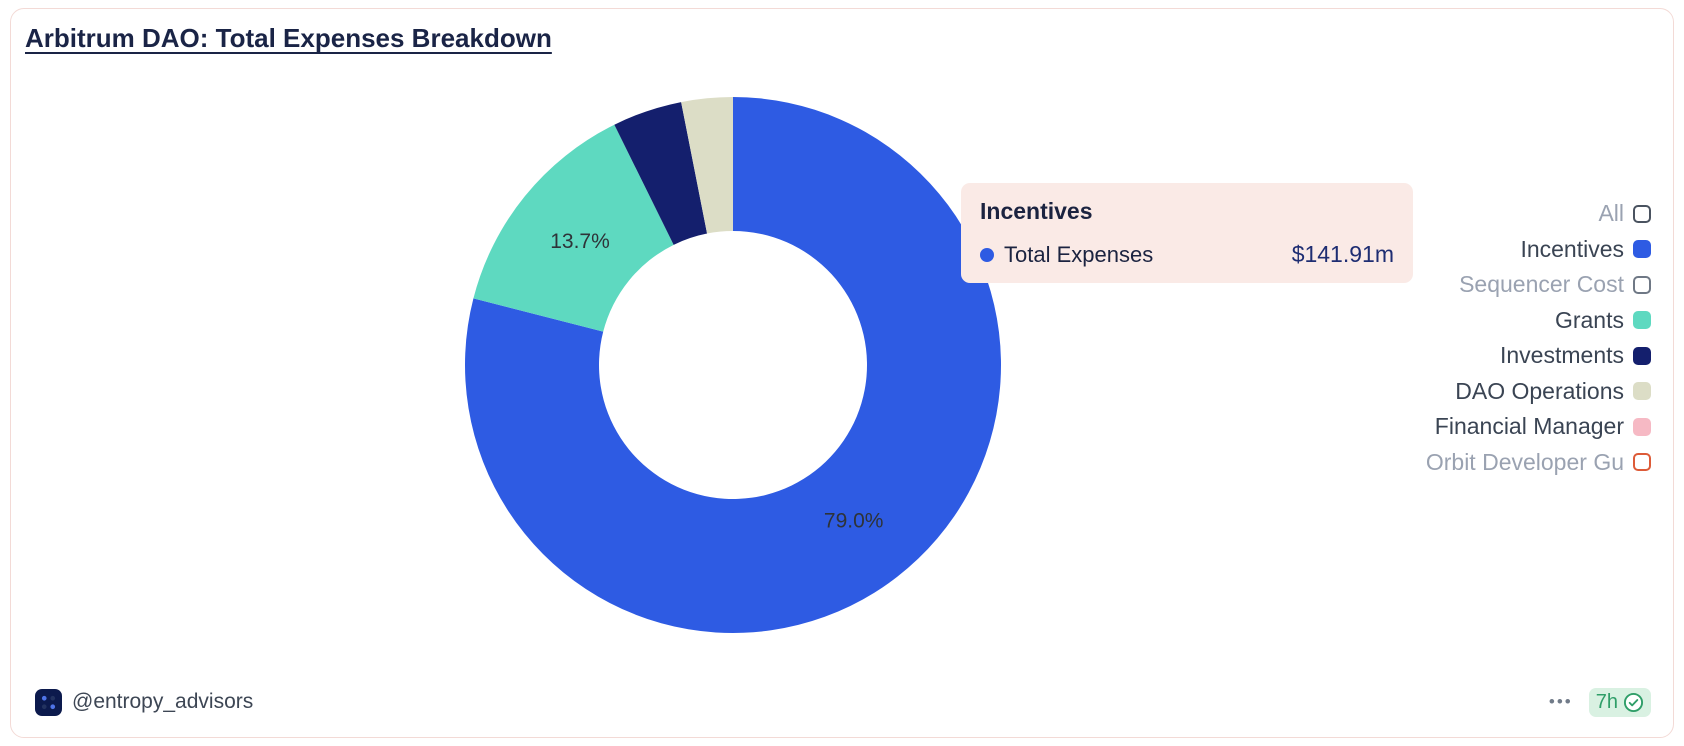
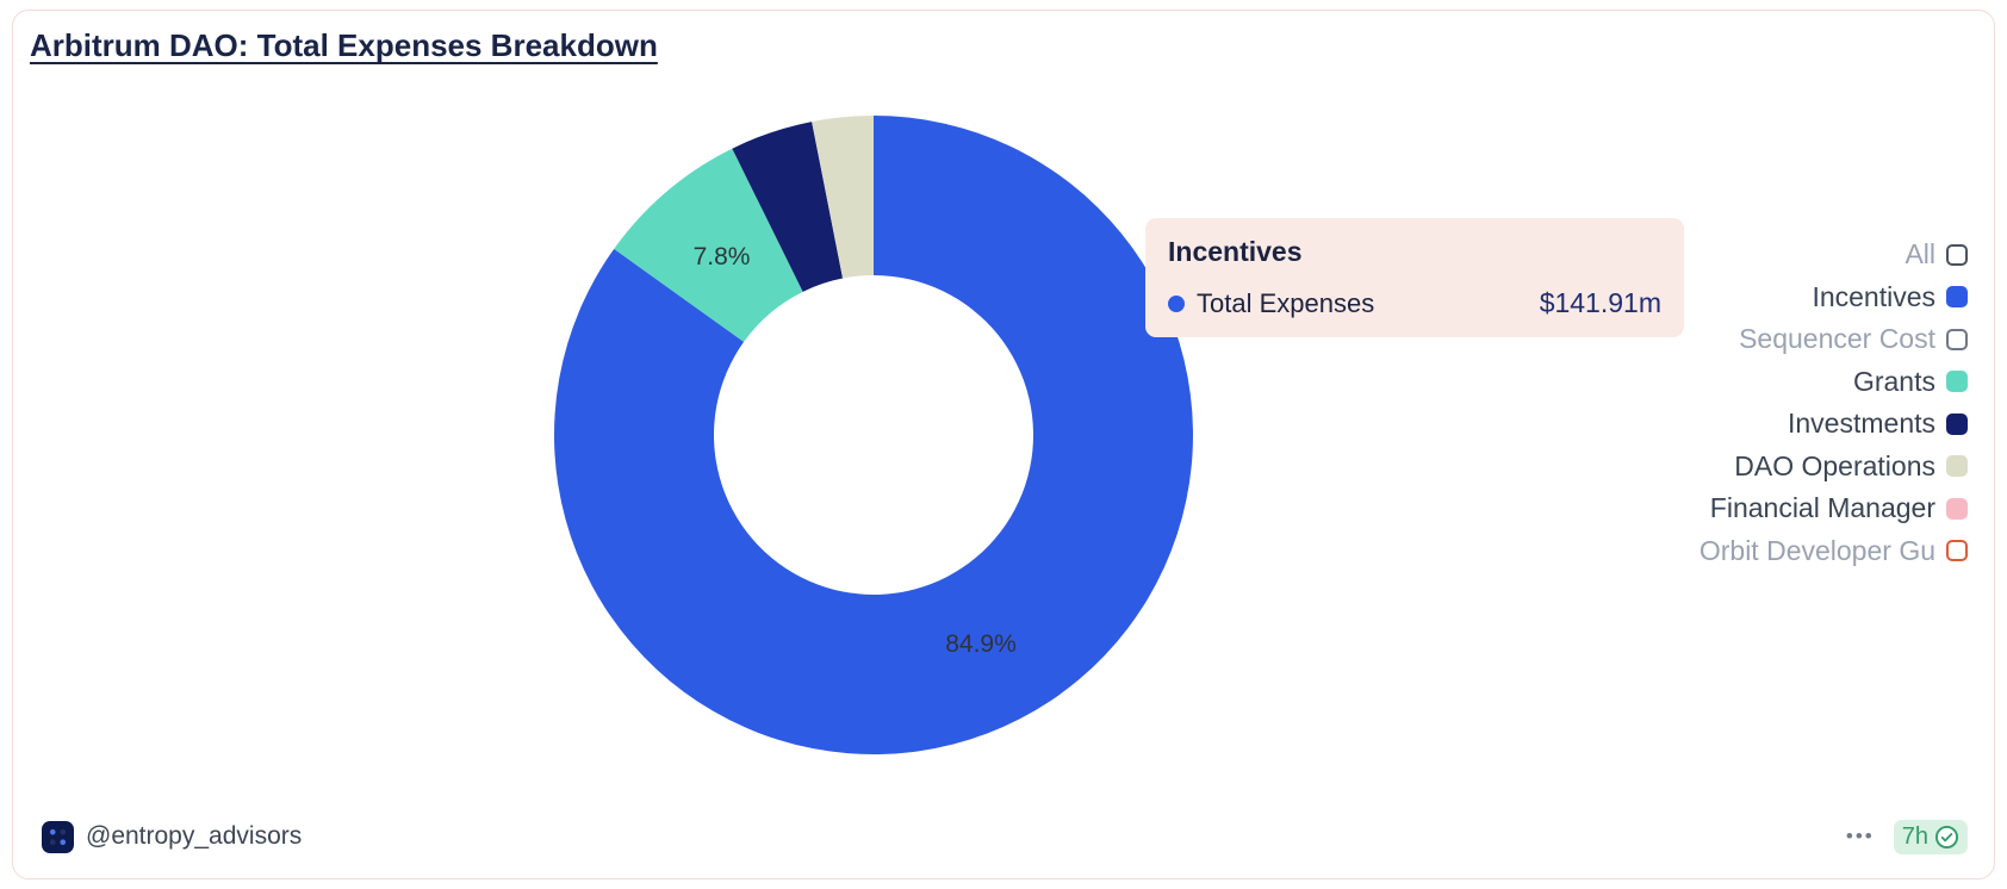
Incentives: 79.0% -> 84.9%
Grants: 13.7% -> 7.8%
